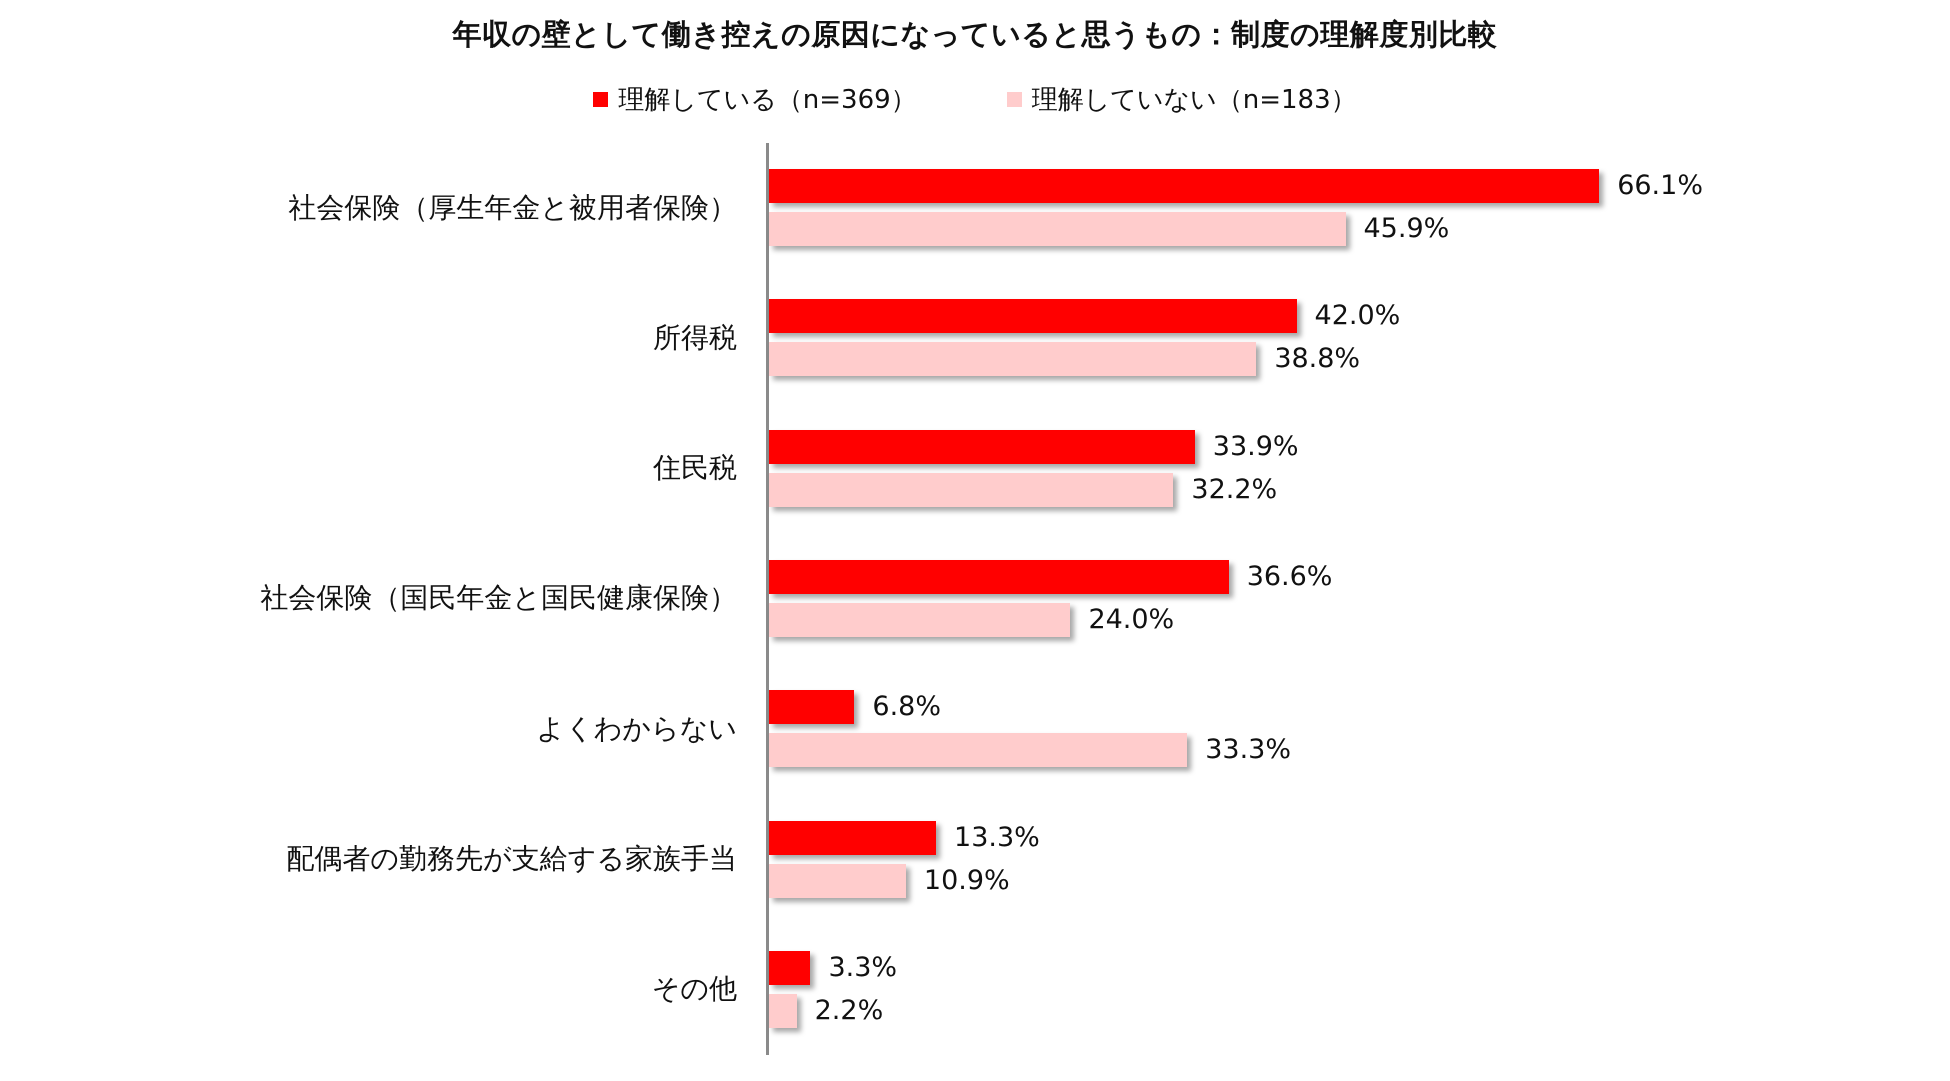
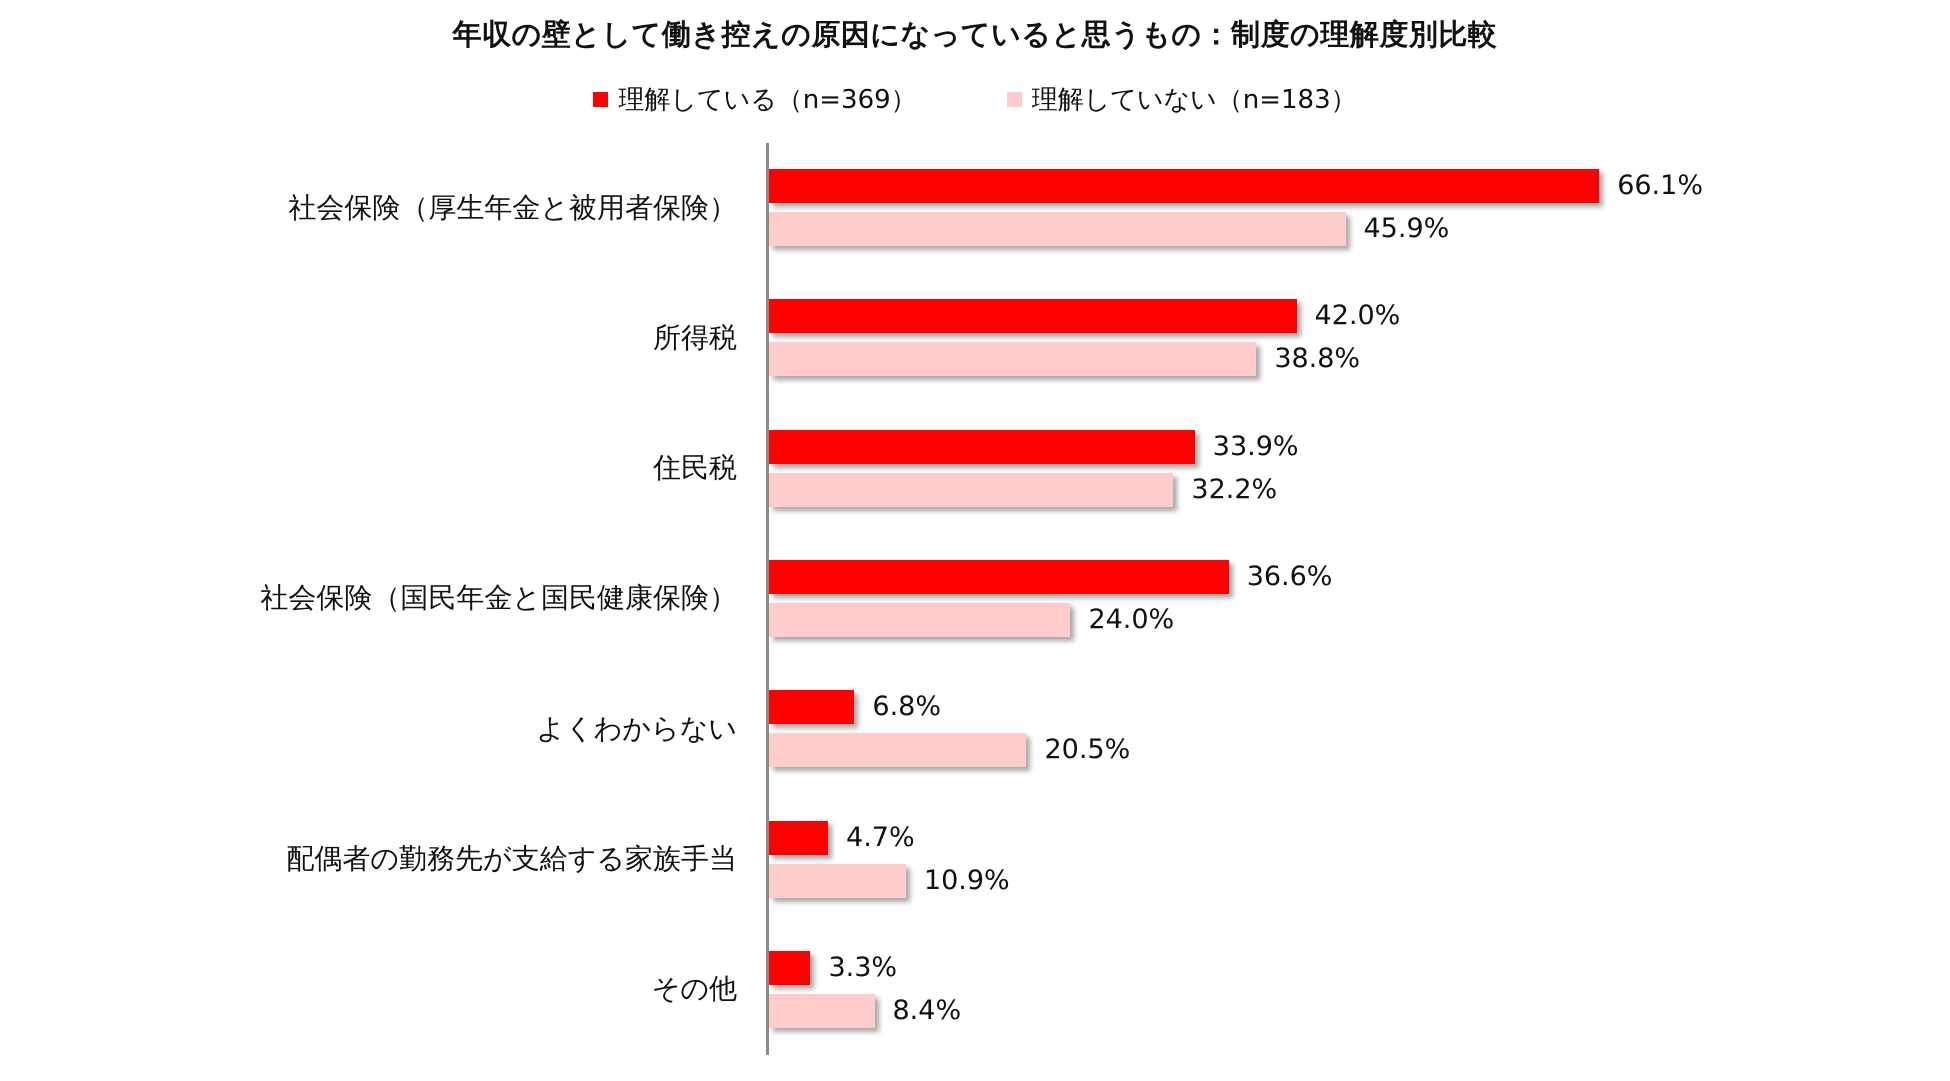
理解していない（n=183）/よくわからない: 33.3% -> 20.5%
理解している（n=369）/配偶者の勤務先が支給する家族手当: 13.3% -> 4.7%
理解していない（n=183）/その他: 2.2% -> 8.4%
